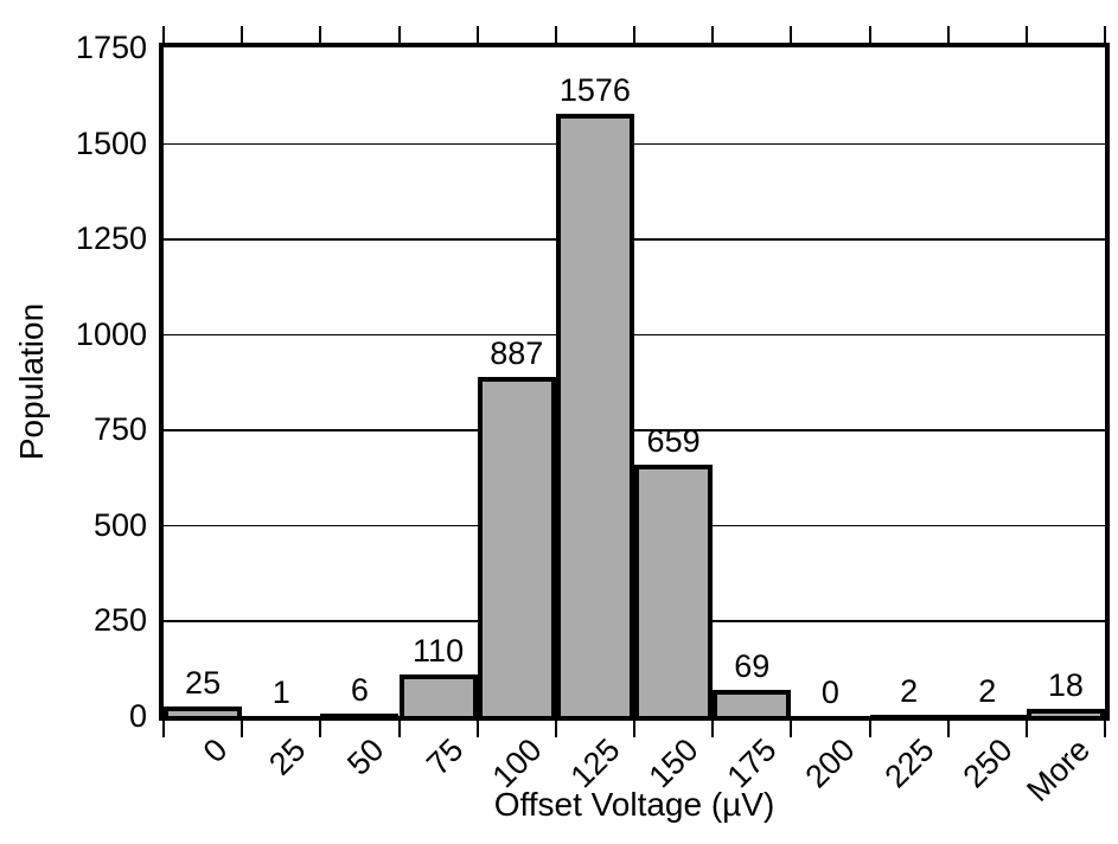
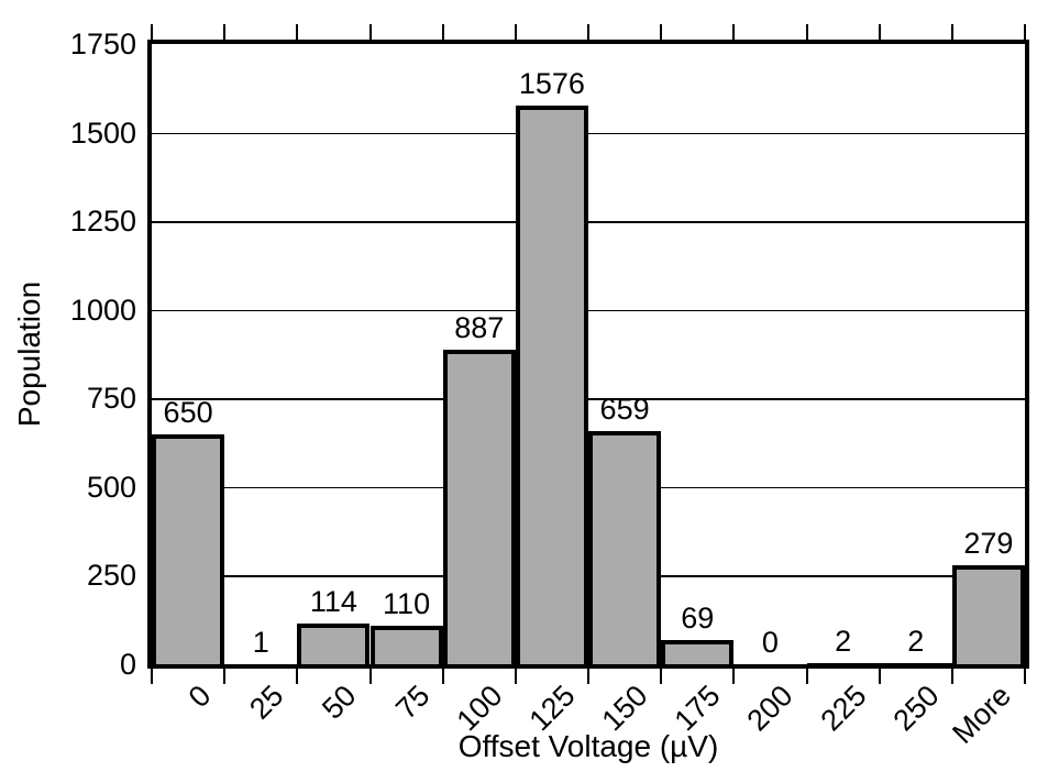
0: 25 -> 650
50: 6 -> 114
More: 18 -> 279
